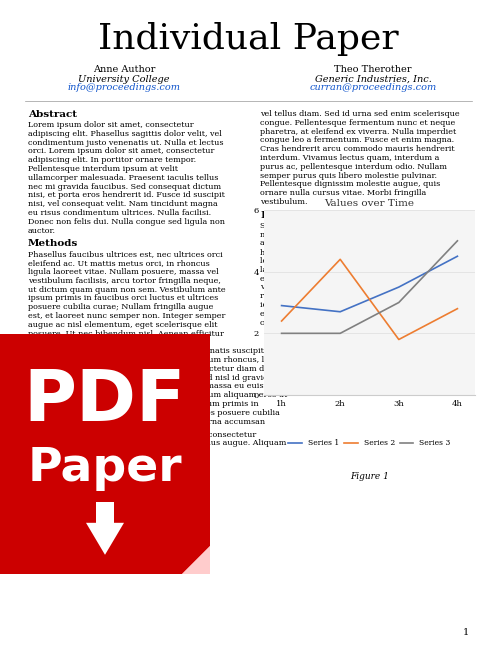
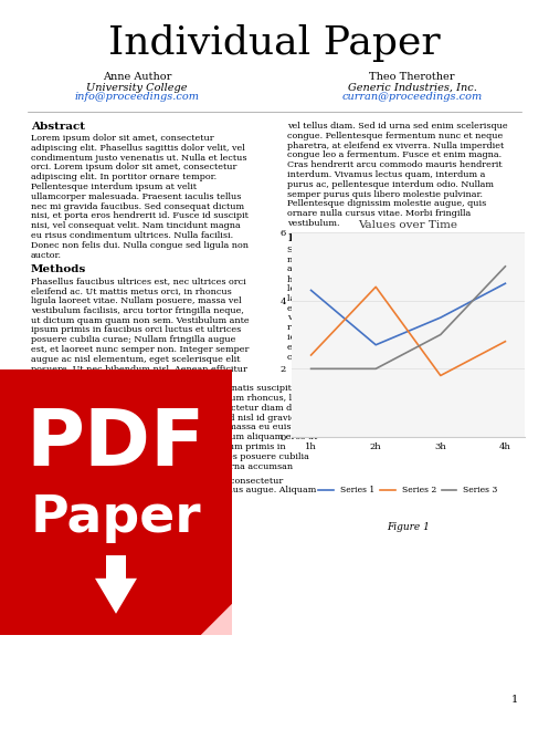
Series 1/1h: 2.9 -> 4.3
